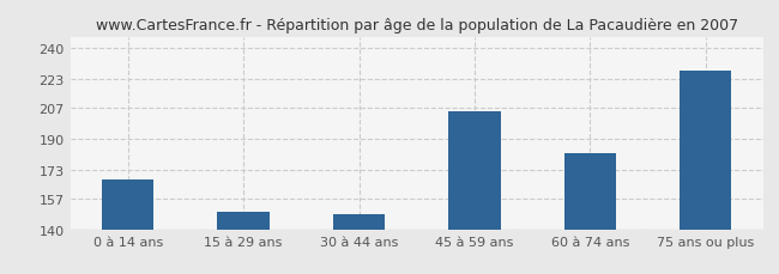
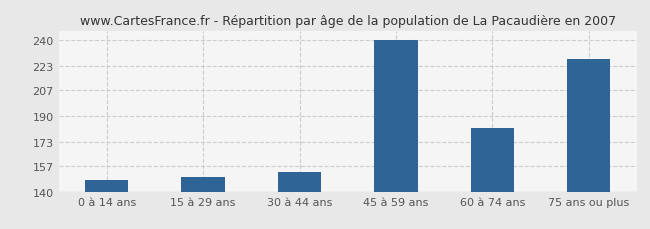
0 à 14 ans: 168 -> 148
30 à 44 ans: 149 -> 153
45 à 59 ans: 205 -> 240
